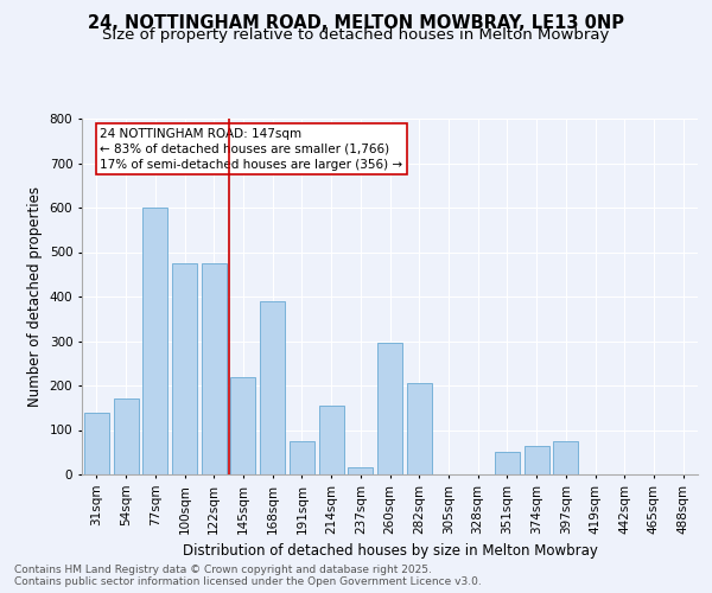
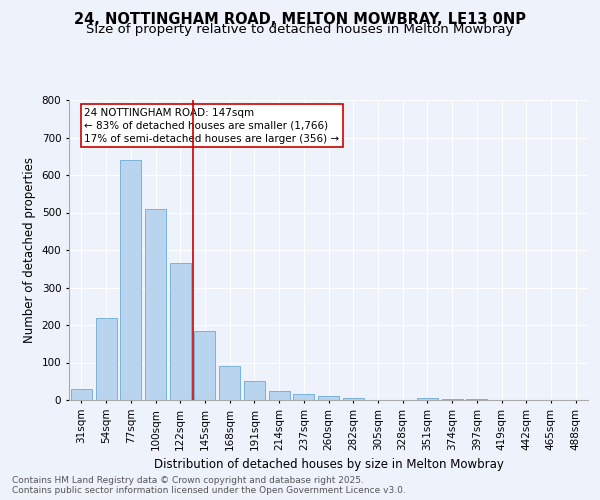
31sqm: 140 -> 30
54sqm: 170 -> 220
77sqm: 600 -> 640
100sqm: 475 -> 510
122sqm: 475 -> 365
145sqm: 220 -> 185
168sqm: 390 -> 90
191sqm: 75 -> 50
214sqm: 155 -> 25
260sqm: 295 -> 12
282sqm: 205 -> 5
351sqm: 50 -> 5
374sqm: 65 -> 2
397sqm: 75 -> 3
